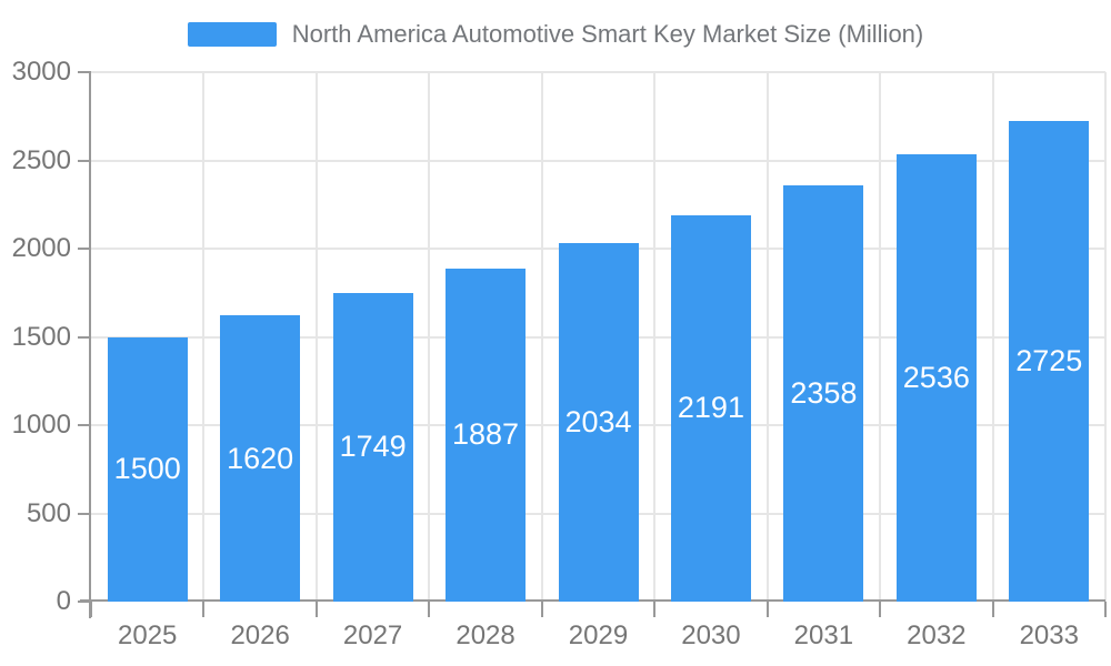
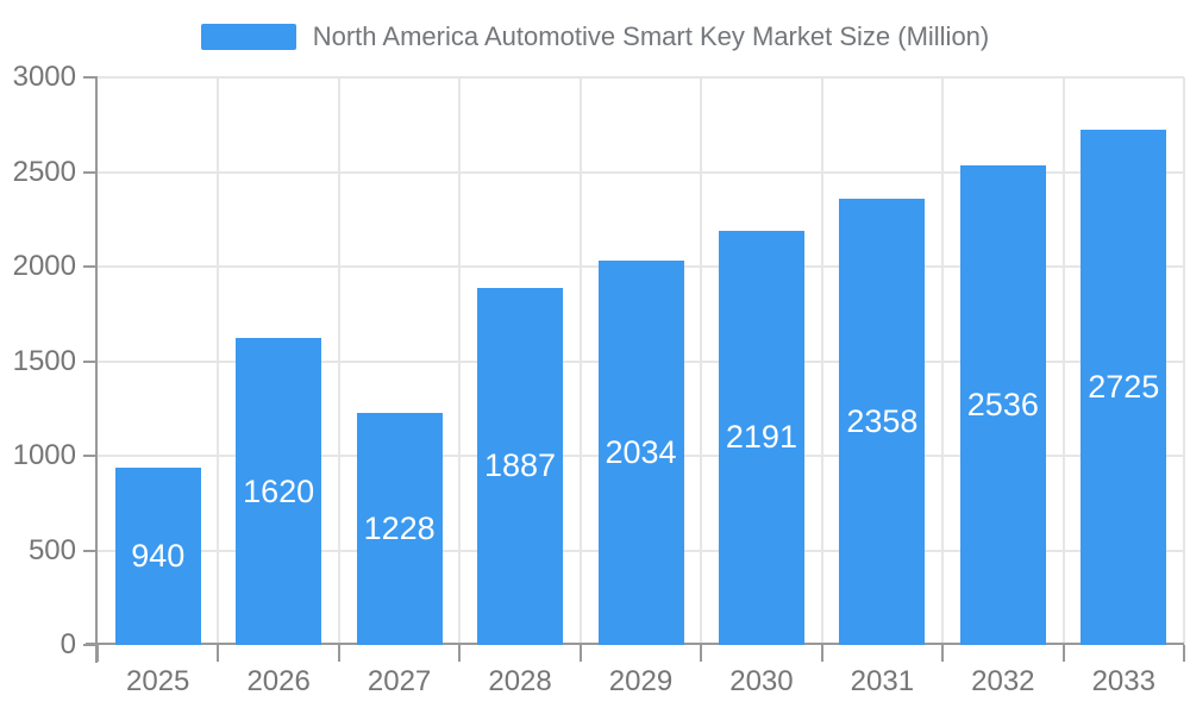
2025: 1500 -> 940
2027: 1749 -> 1228
